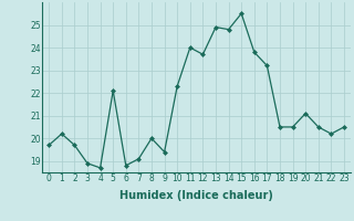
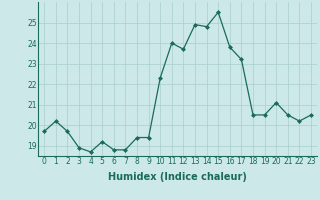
5: 22.1 -> 19.2
7: 19.1 -> 18.8
8: 20.0 -> 19.4
